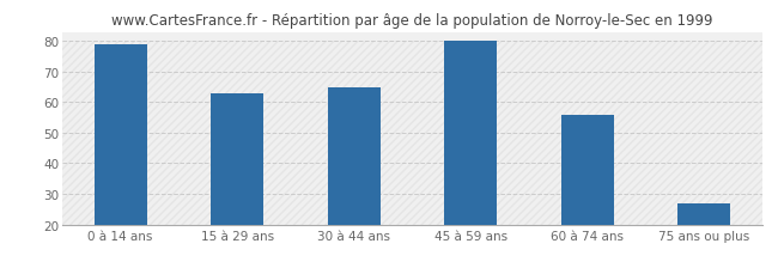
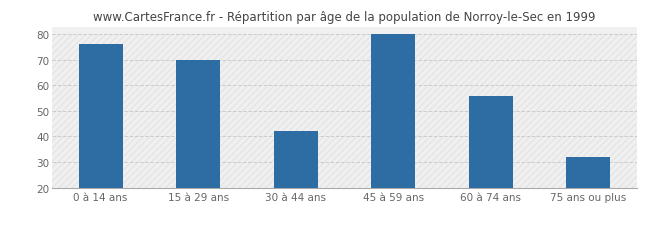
0 à 14 ans: 79 -> 76
15 à 29 ans: 63 -> 70
30 à 44 ans: 65 -> 42
75 ans ou plus: 27 -> 32
